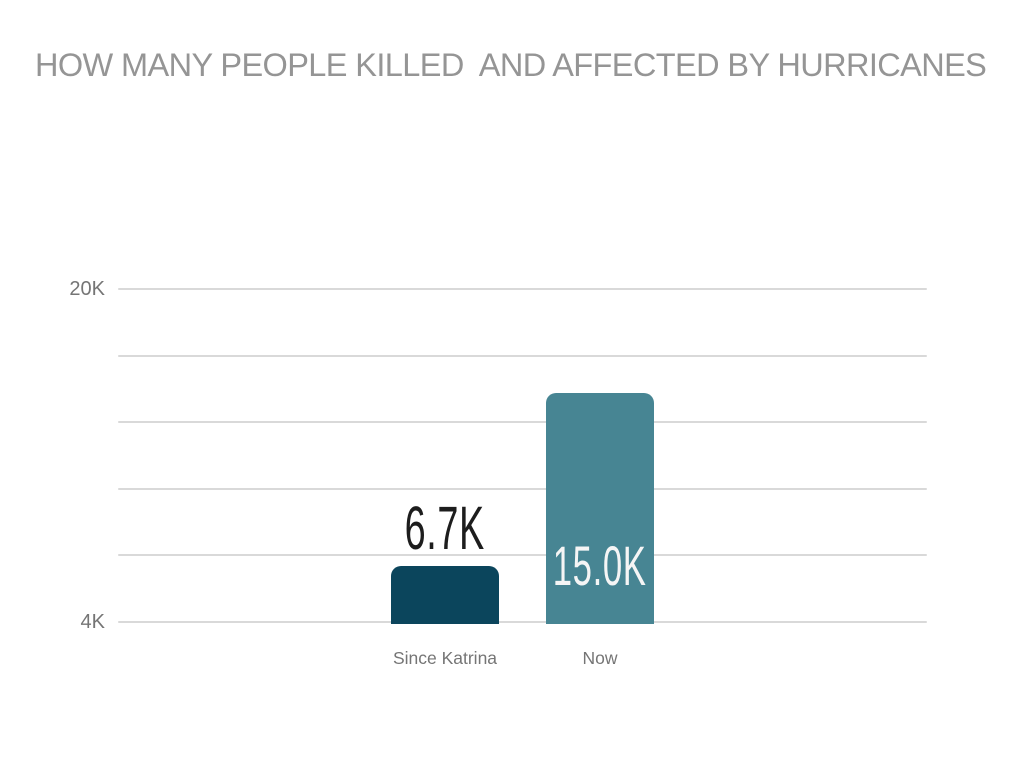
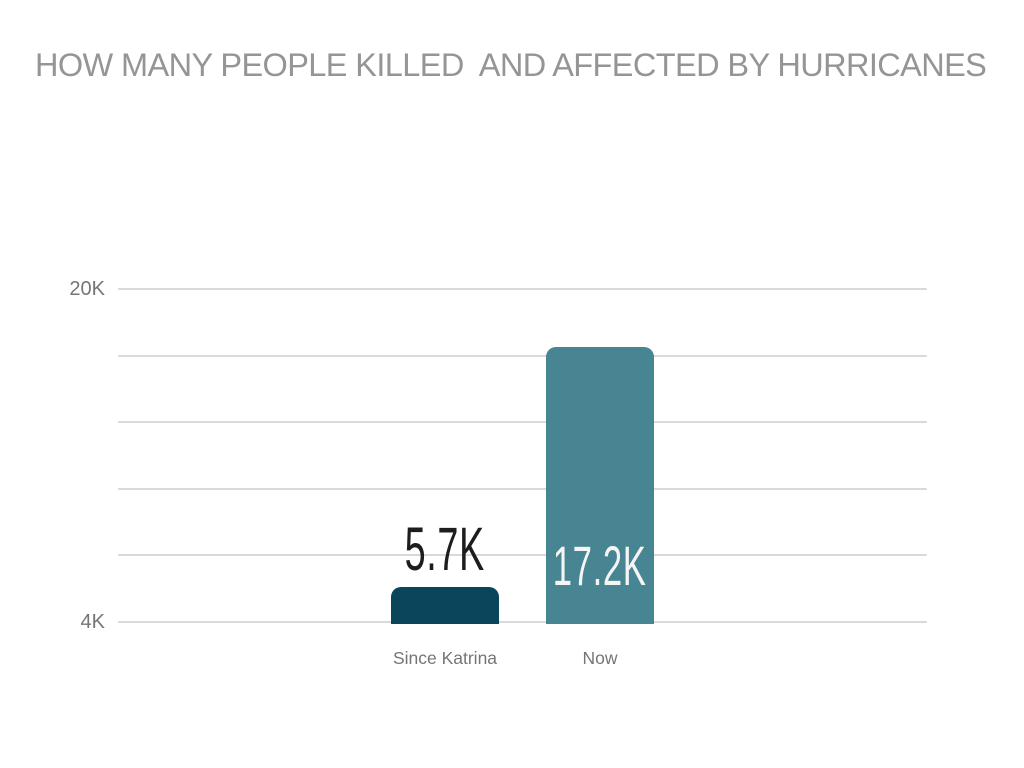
Since Katrina: 6.7K -> 5.7K
Now: 15.0K -> 17.2K
